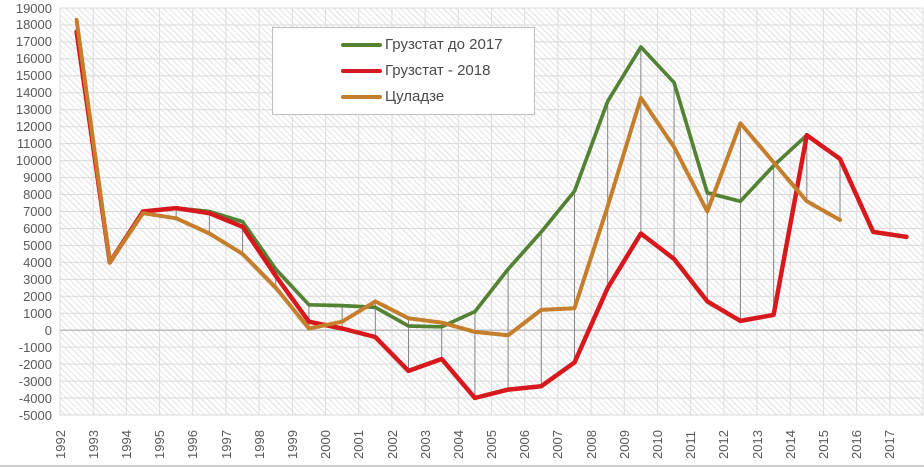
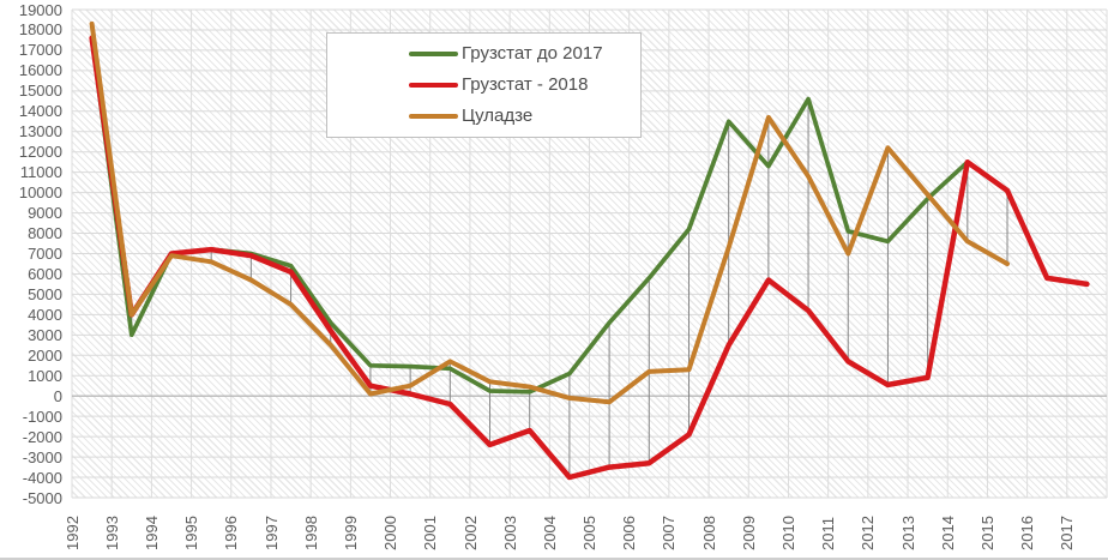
Грузстат до 2017/1993: 4000 -> 3000
Грузстат до 2017/2009: 16700 -> 11300
